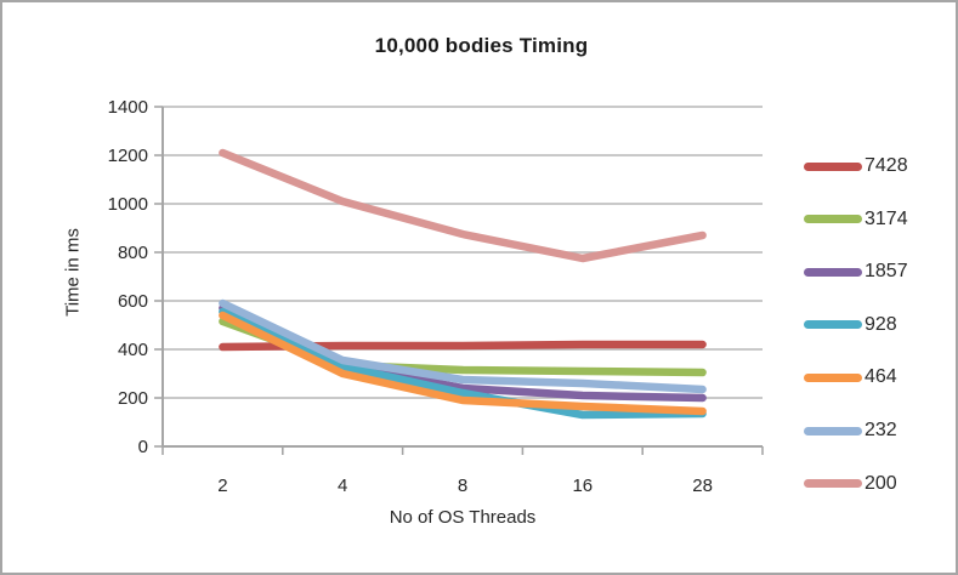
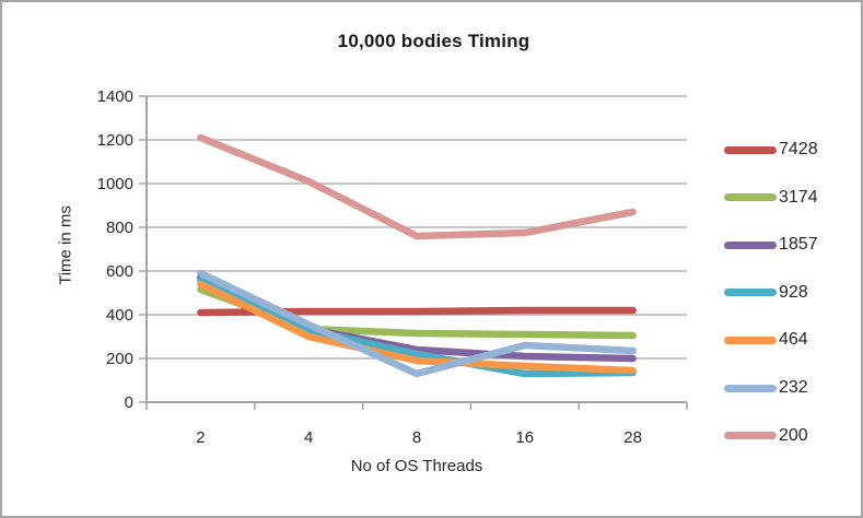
232/8: 280 -> 130
200/8: 880 -> 760
